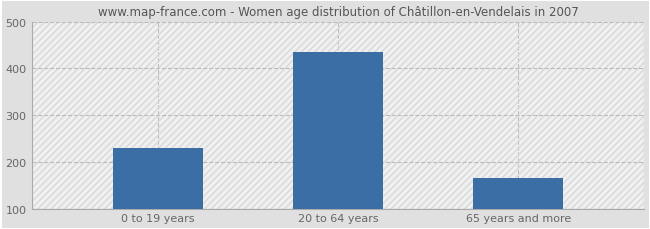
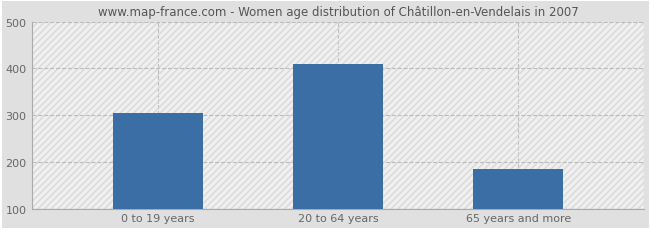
0 to 19 years: 230 -> 305
20 to 64 years: 435 -> 410
65 years and more: 165 -> 185
